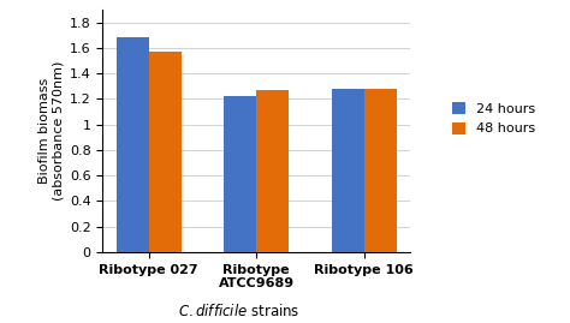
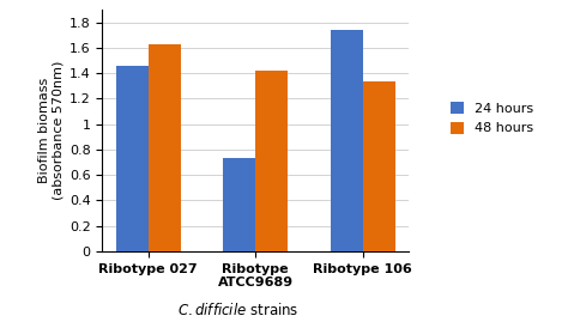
24 hours/Ribotype 027: 1.68 -> 1.46
48 hours/Ribotype 027: 1.57 -> 1.63
24 hours/Ribotype ATCC9689: 1.22 -> 0.73
48 hours/Ribotype ATCC9689: 1.27 -> 1.42
24 hours/Ribotype 106: 1.28 -> 1.74
48 hours/Ribotype 106: 1.28 -> 1.34
